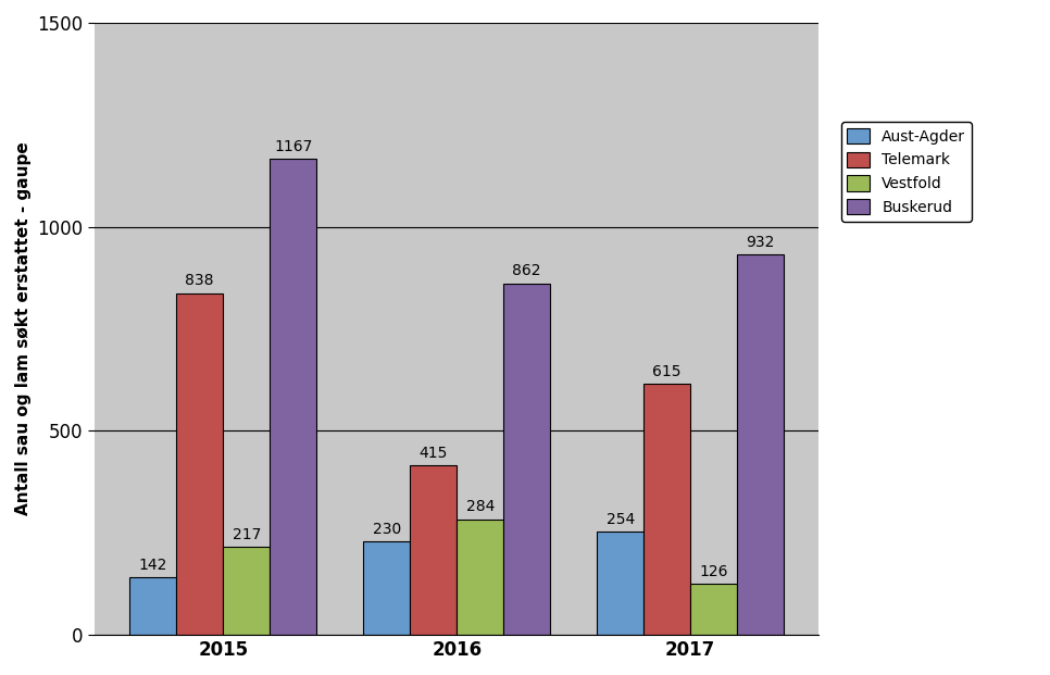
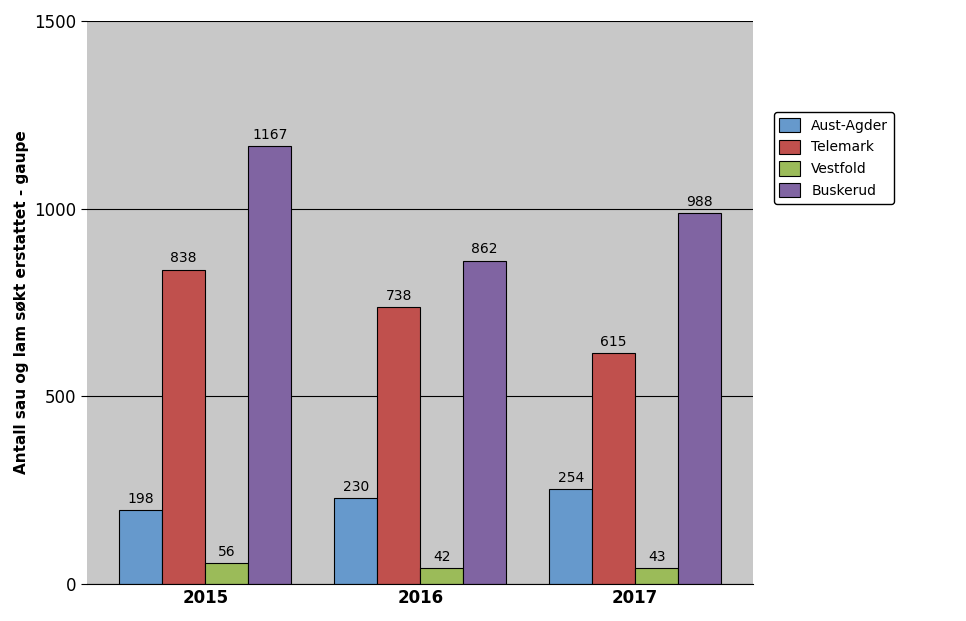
Aust-Agder/2015: 142 -> 198
Vestfold/2015: 217 -> 56
Telemark/2016: 415 -> 738
Vestfold/2016: 284 -> 42
Vestfold/2017: 126 -> 43
Buskerud/2017: 932 -> 988
